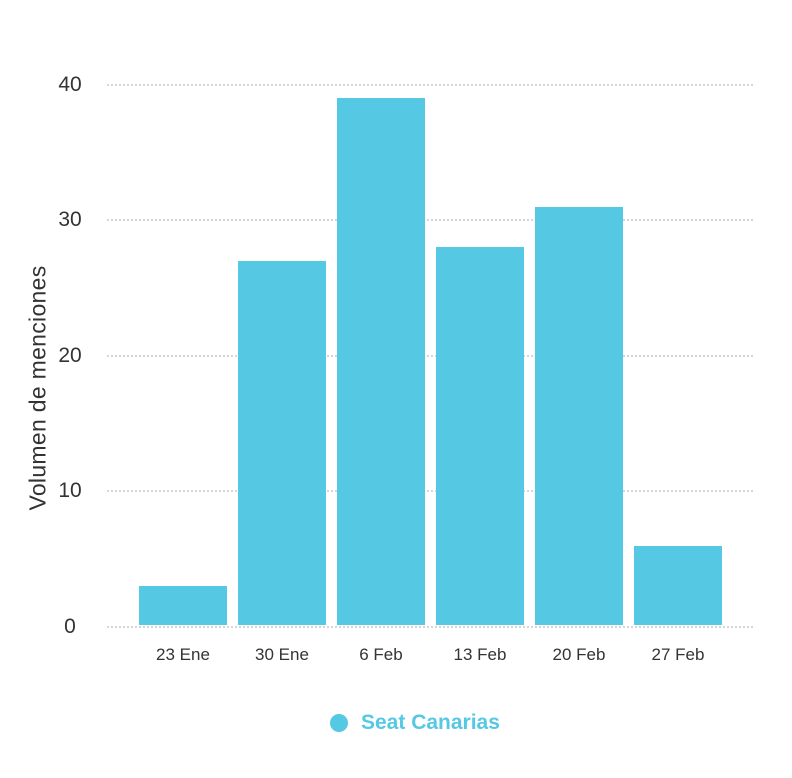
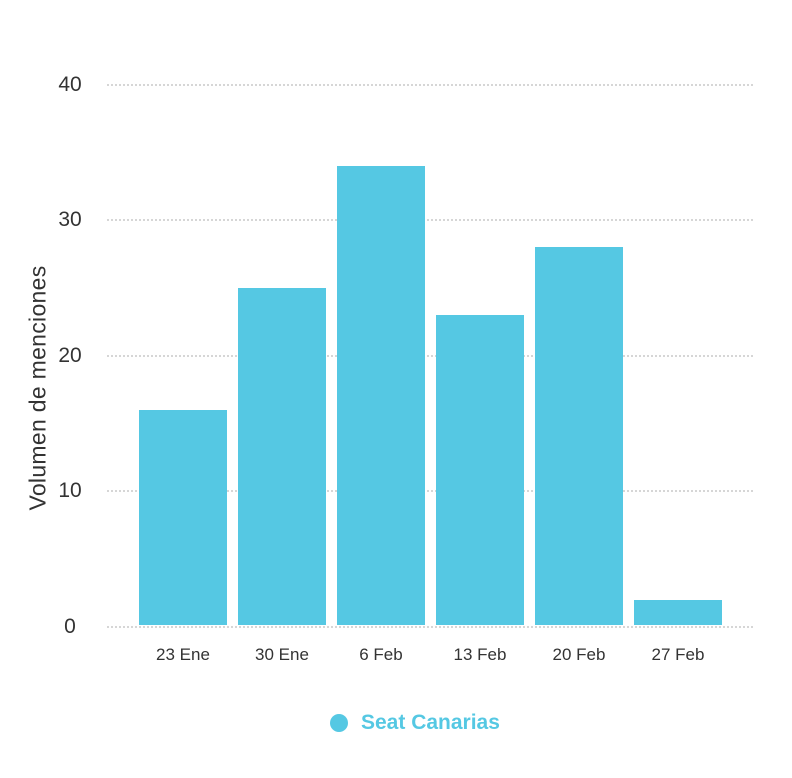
23 Ene: 3 -> 16
30 Ene: 27 -> 25
6 Feb: 39 -> 34
13 Feb: 28 -> 23
20 Feb: 31 -> 28
27 Feb: 6 -> 2
